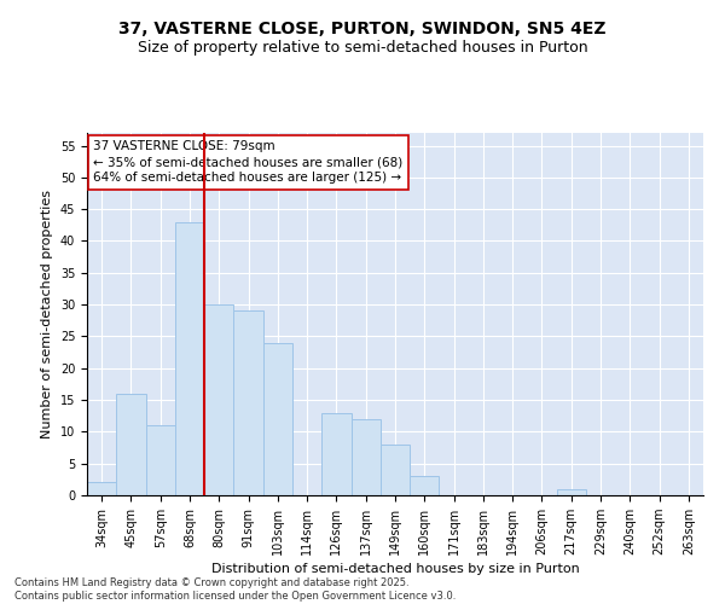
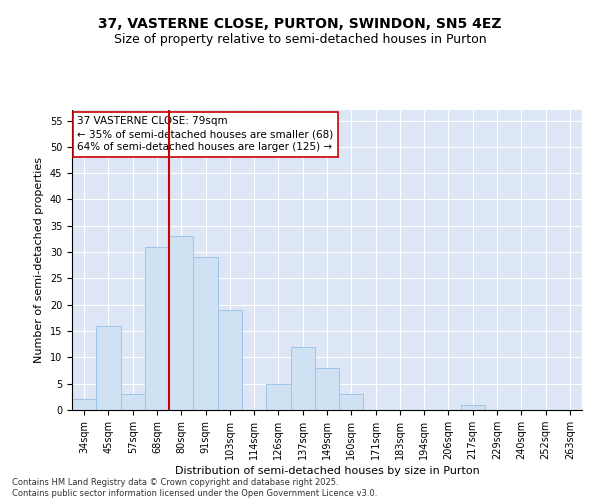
57sqm: 11 -> 3
68sqm: 43 -> 31
80sqm: 30 -> 33
103sqm: 24 -> 19
126sqm: 13 -> 5
